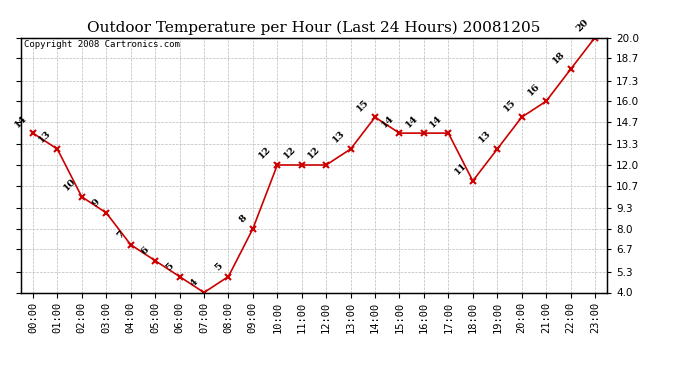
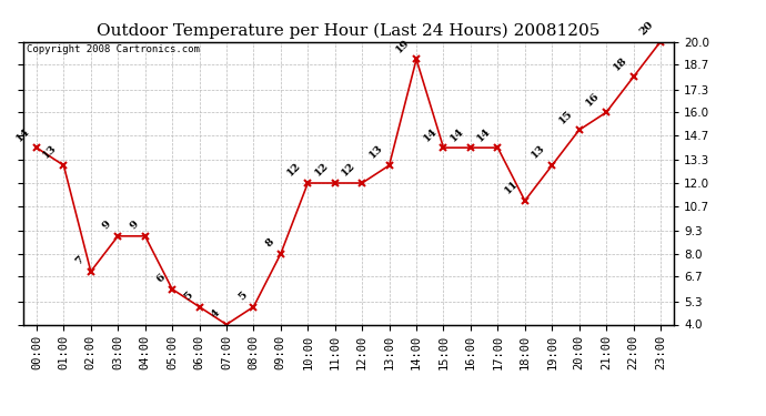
02:00: 10 -> 7
04:00: 7 -> 9
14:00: 15 -> 19
